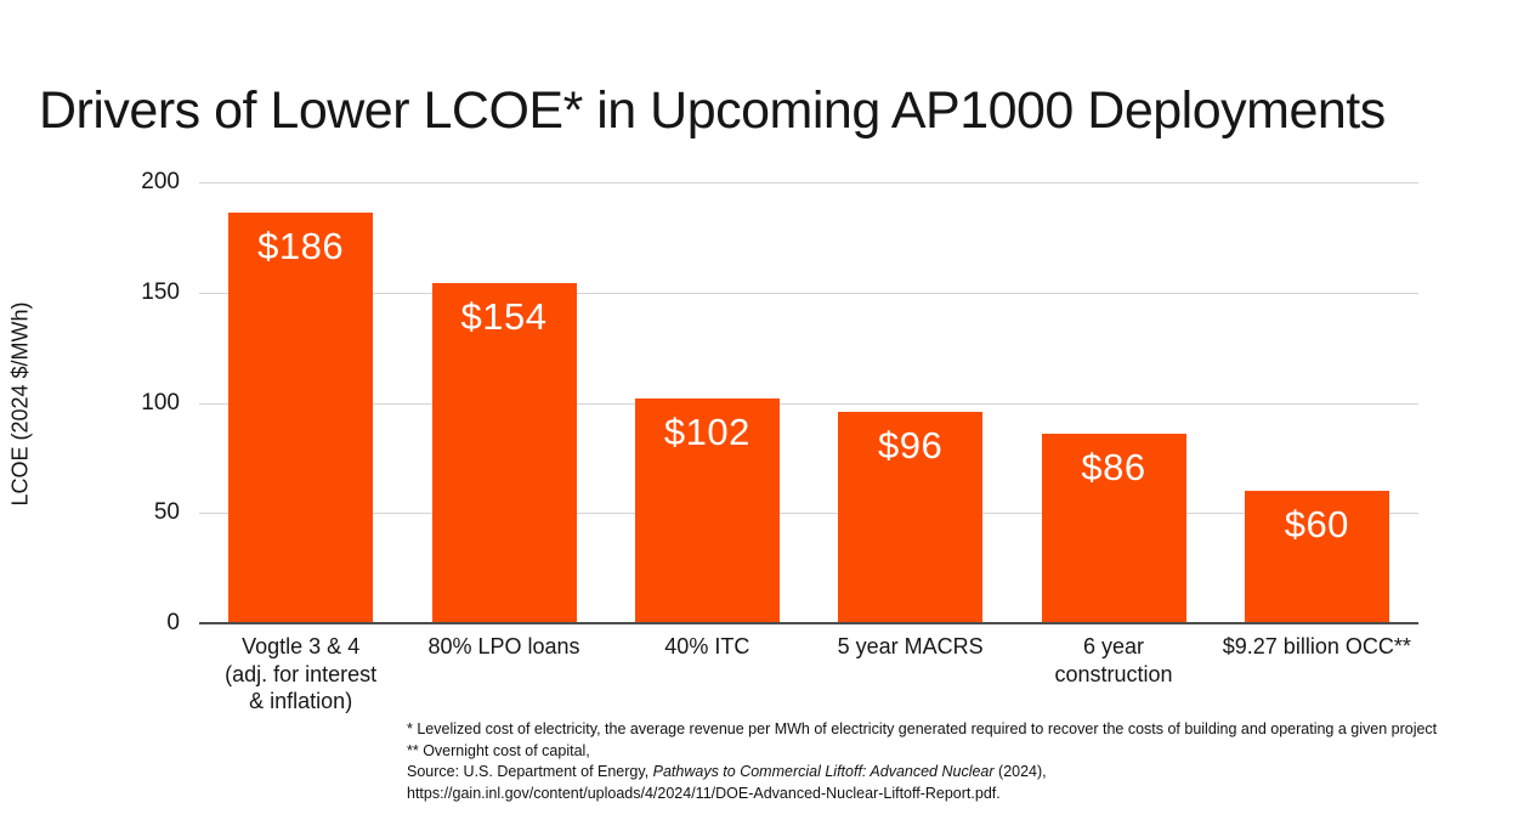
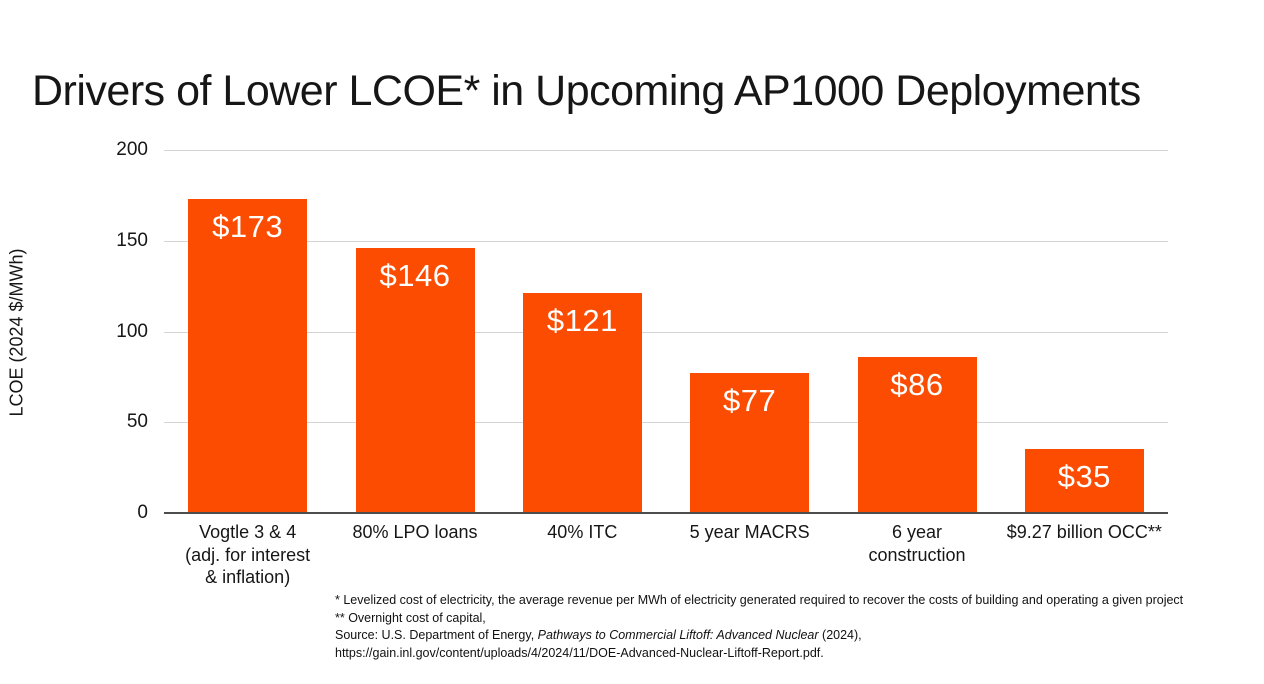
Vogtle 3 & 4 (adj. for interest & inflation): $186 -> $173
80% LPO loans: $154 -> $146
40% ITC: $102 -> $121
5 year MACRS: $96 -> $77
$9.27 billion OCC**: $60 -> $35
